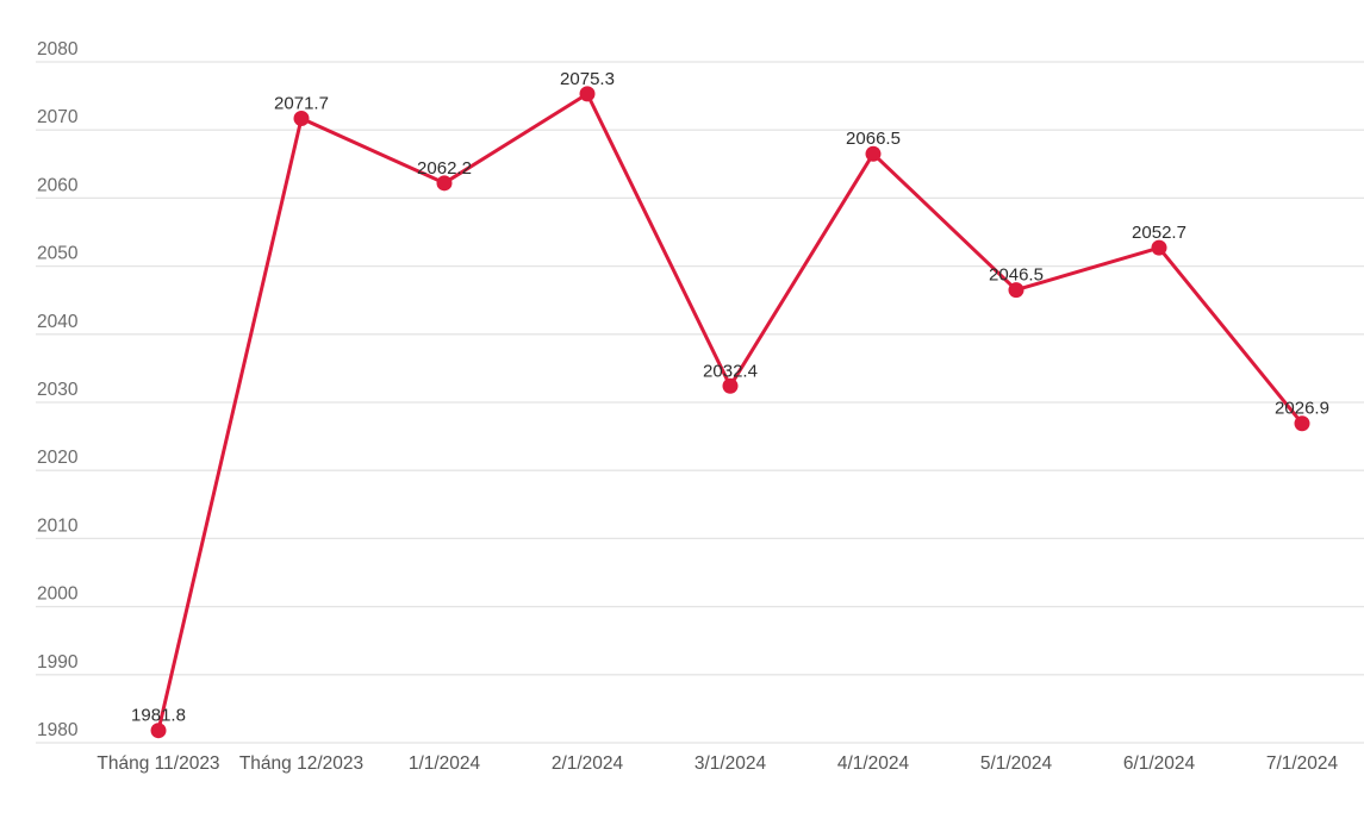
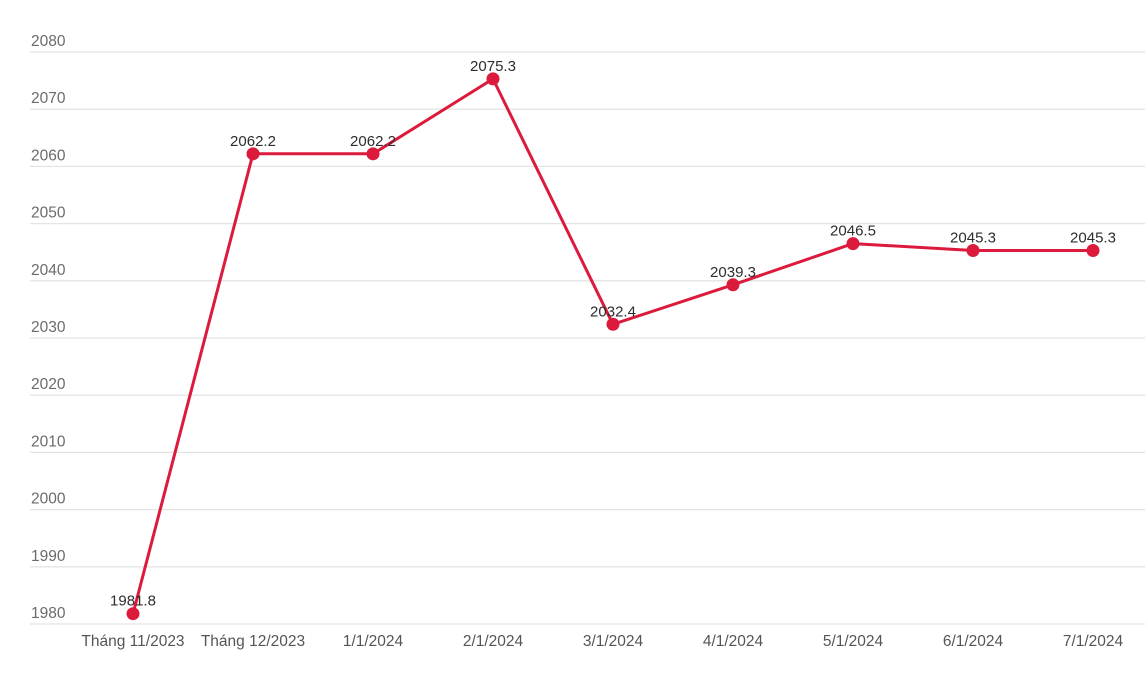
Tháng 12/2023: 2071.7 -> 2062.2
4/1/2024: 2066.5 -> 2039.3
6/1/2024: 2052.7 -> 2045.3
7/1/2024: 2026.9 -> 2045.3
